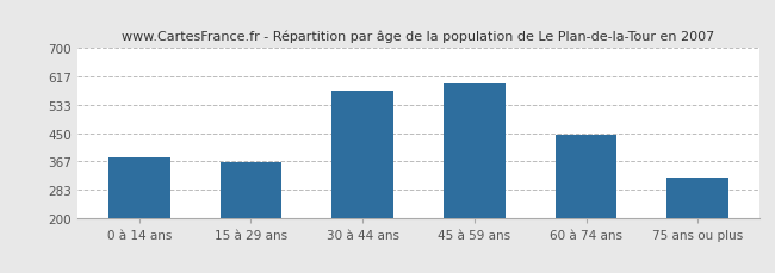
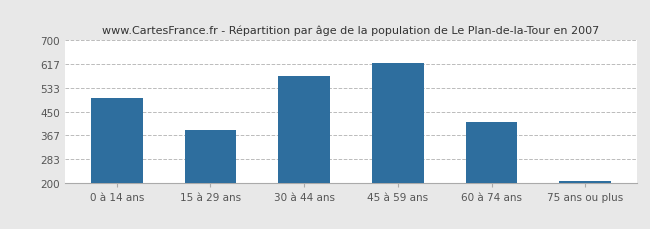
0 à 14 ans: 380 -> 497
15 à 29 ans: 365 -> 385
45 à 59 ans: 595 -> 621
60 à 74 ans: 445 -> 413
75 ans ou plus: 320 -> 208
